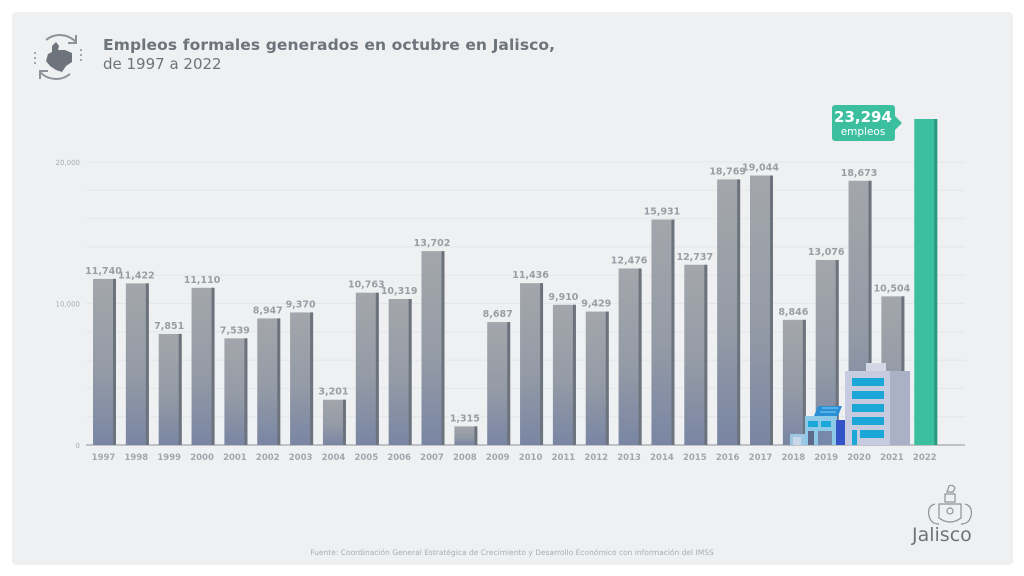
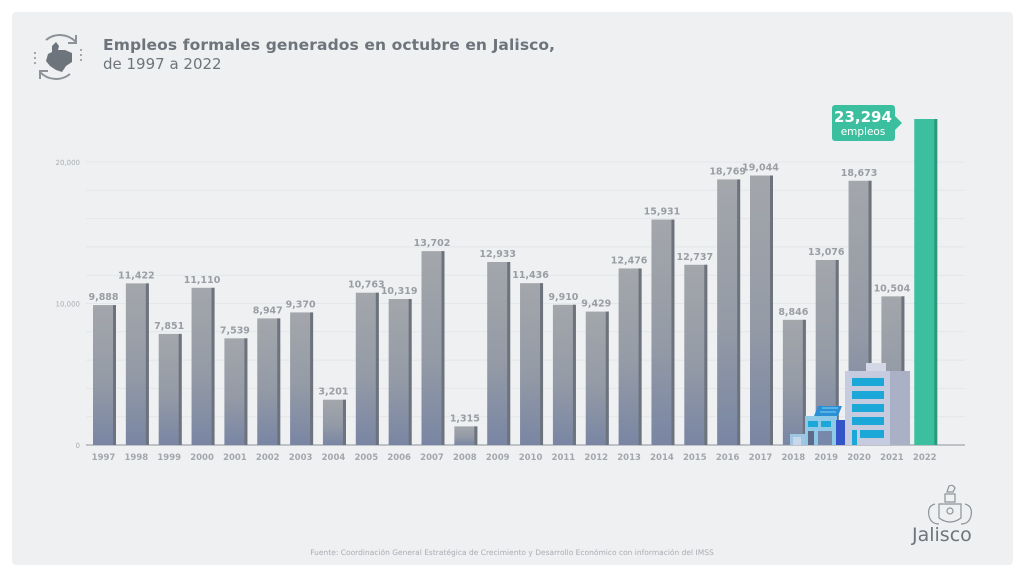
1997: 11,740 -> 9,888
2009: 8,687 -> 12,933
